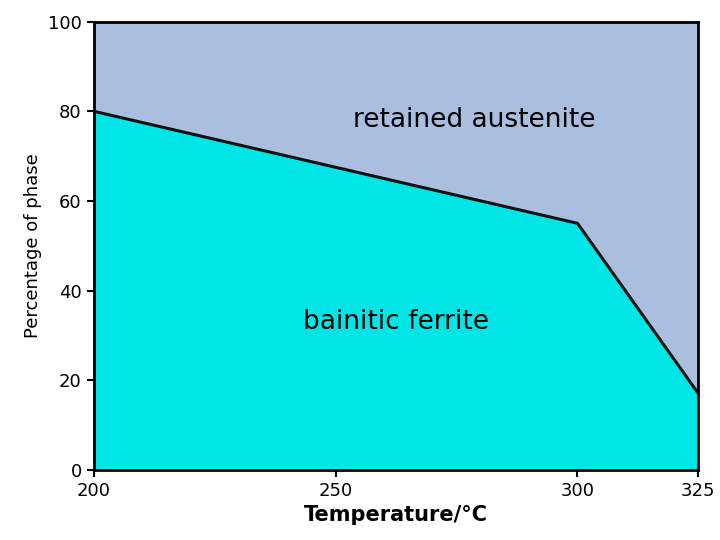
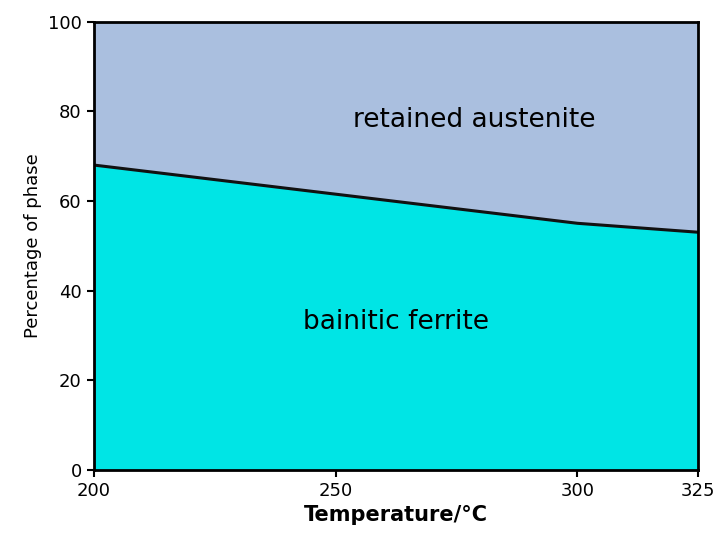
200: 80 -> 68
325: 17 -> 53
